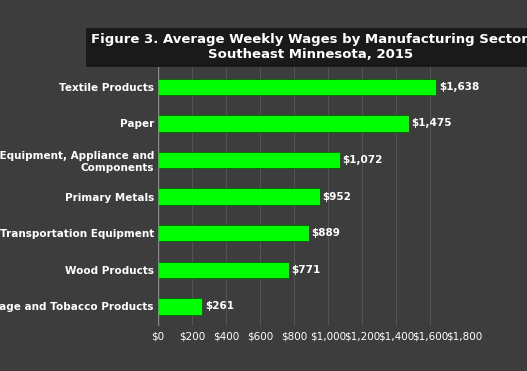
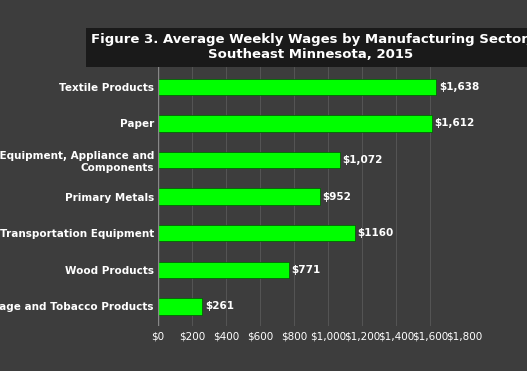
Paper: $1,475 -> $1,612
Transportation Equipment: $889 -> $1160
